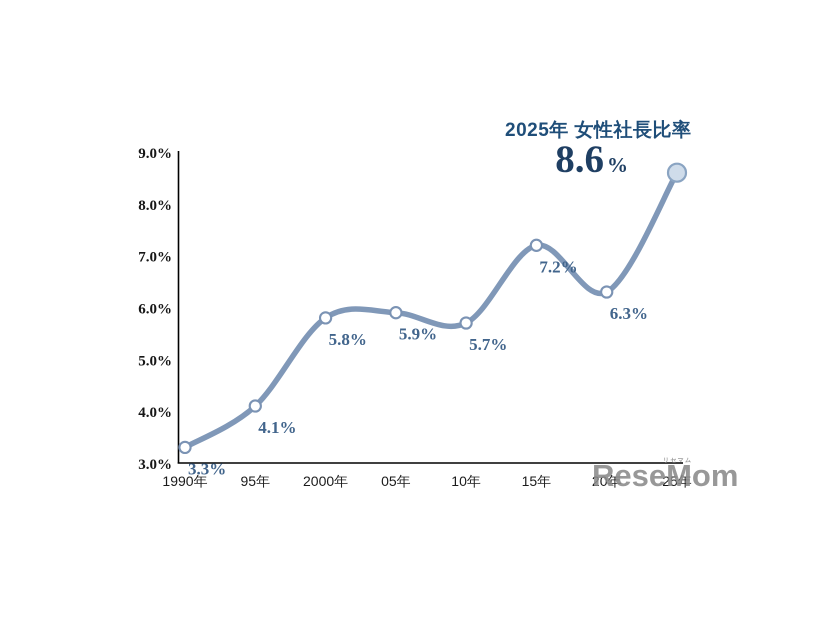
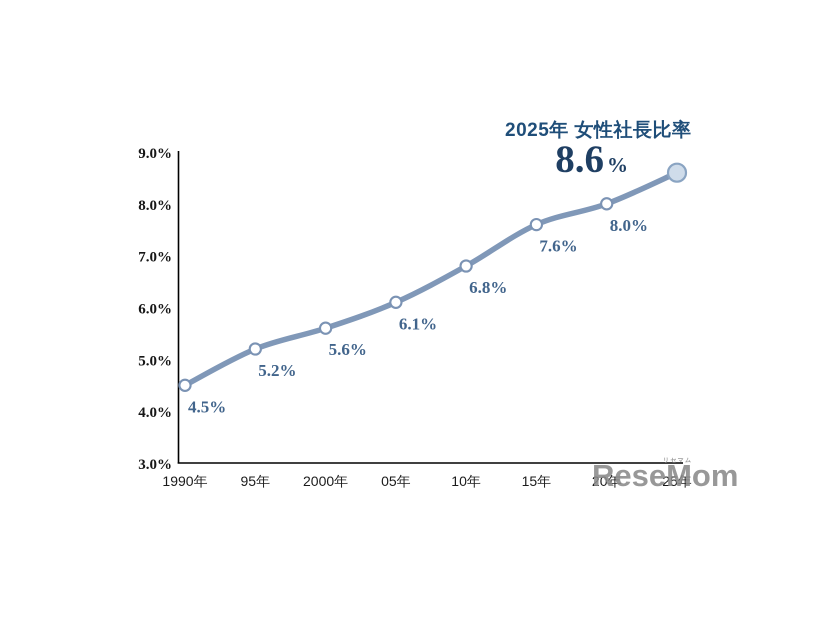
1990年: 3.3% -> 4.5%
95年: 4.1% -> 5.2%
2000年: 5.8% -> 5.6%
05年: 5.9% -> 6.1%
10年: 5.7% -> 6.8%
15年: 7.2% -> 7.6%
20年: 6.3% -> 8.0%
